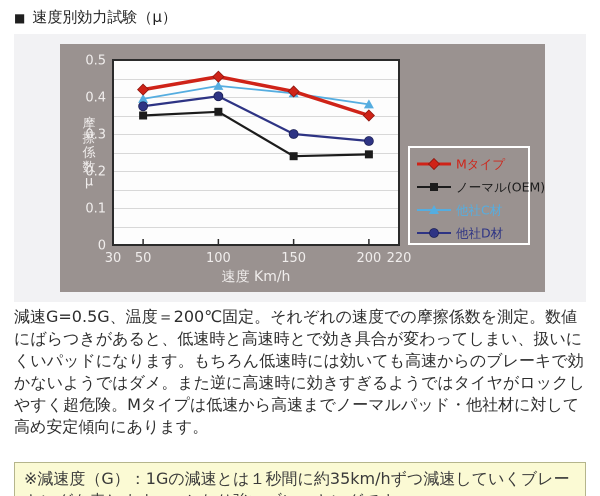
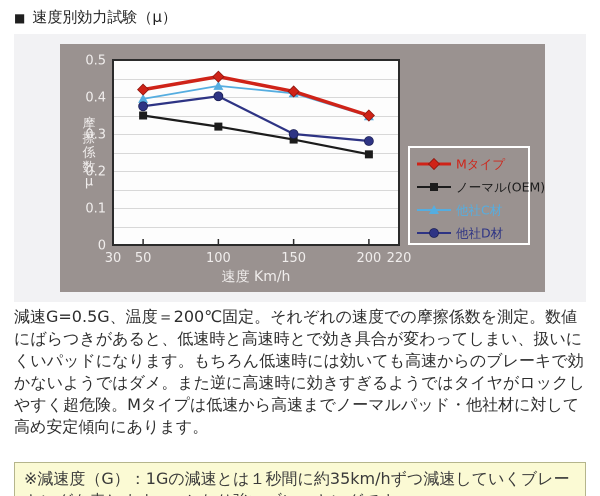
ノーマル(OEM)/100: 0.36 -> 0.32
ノーマル(OEM)/150: 0.24 -> 0.28
他社C材/200: 0.38 -> 0.35
